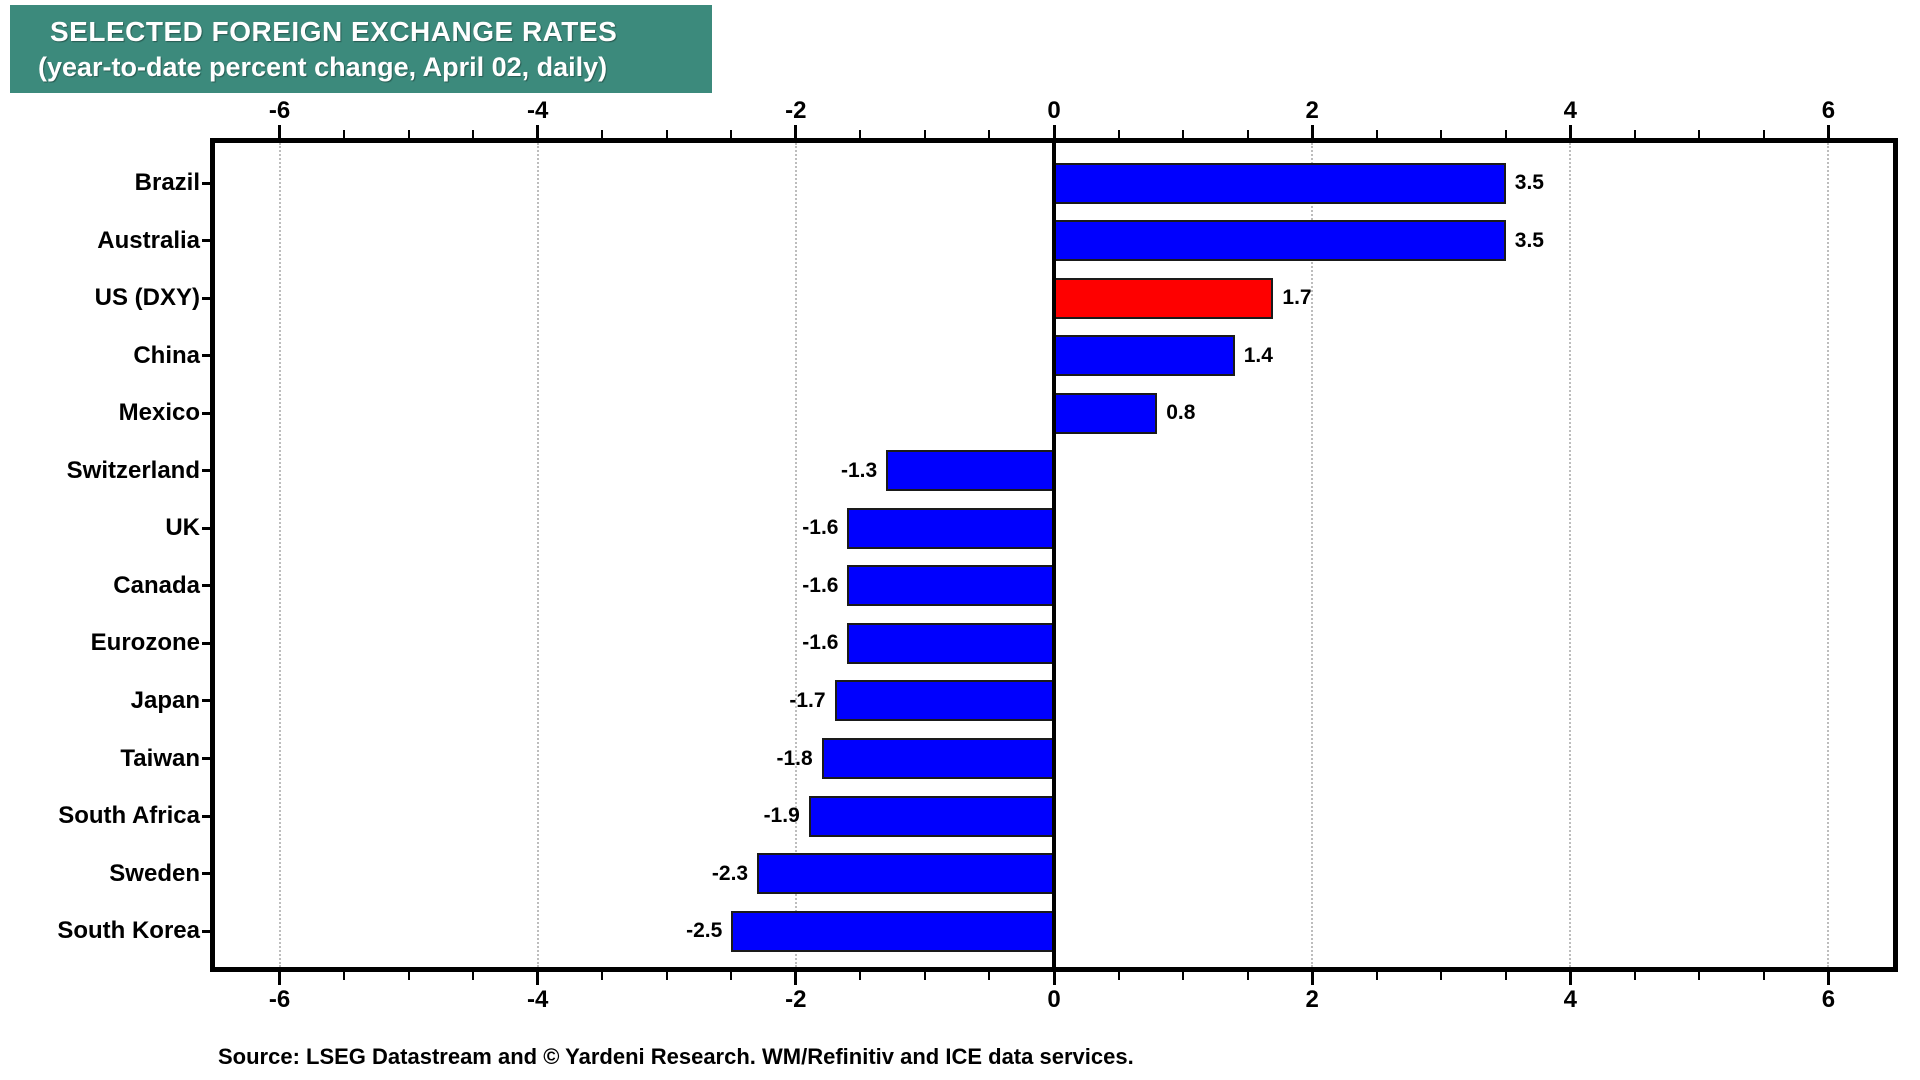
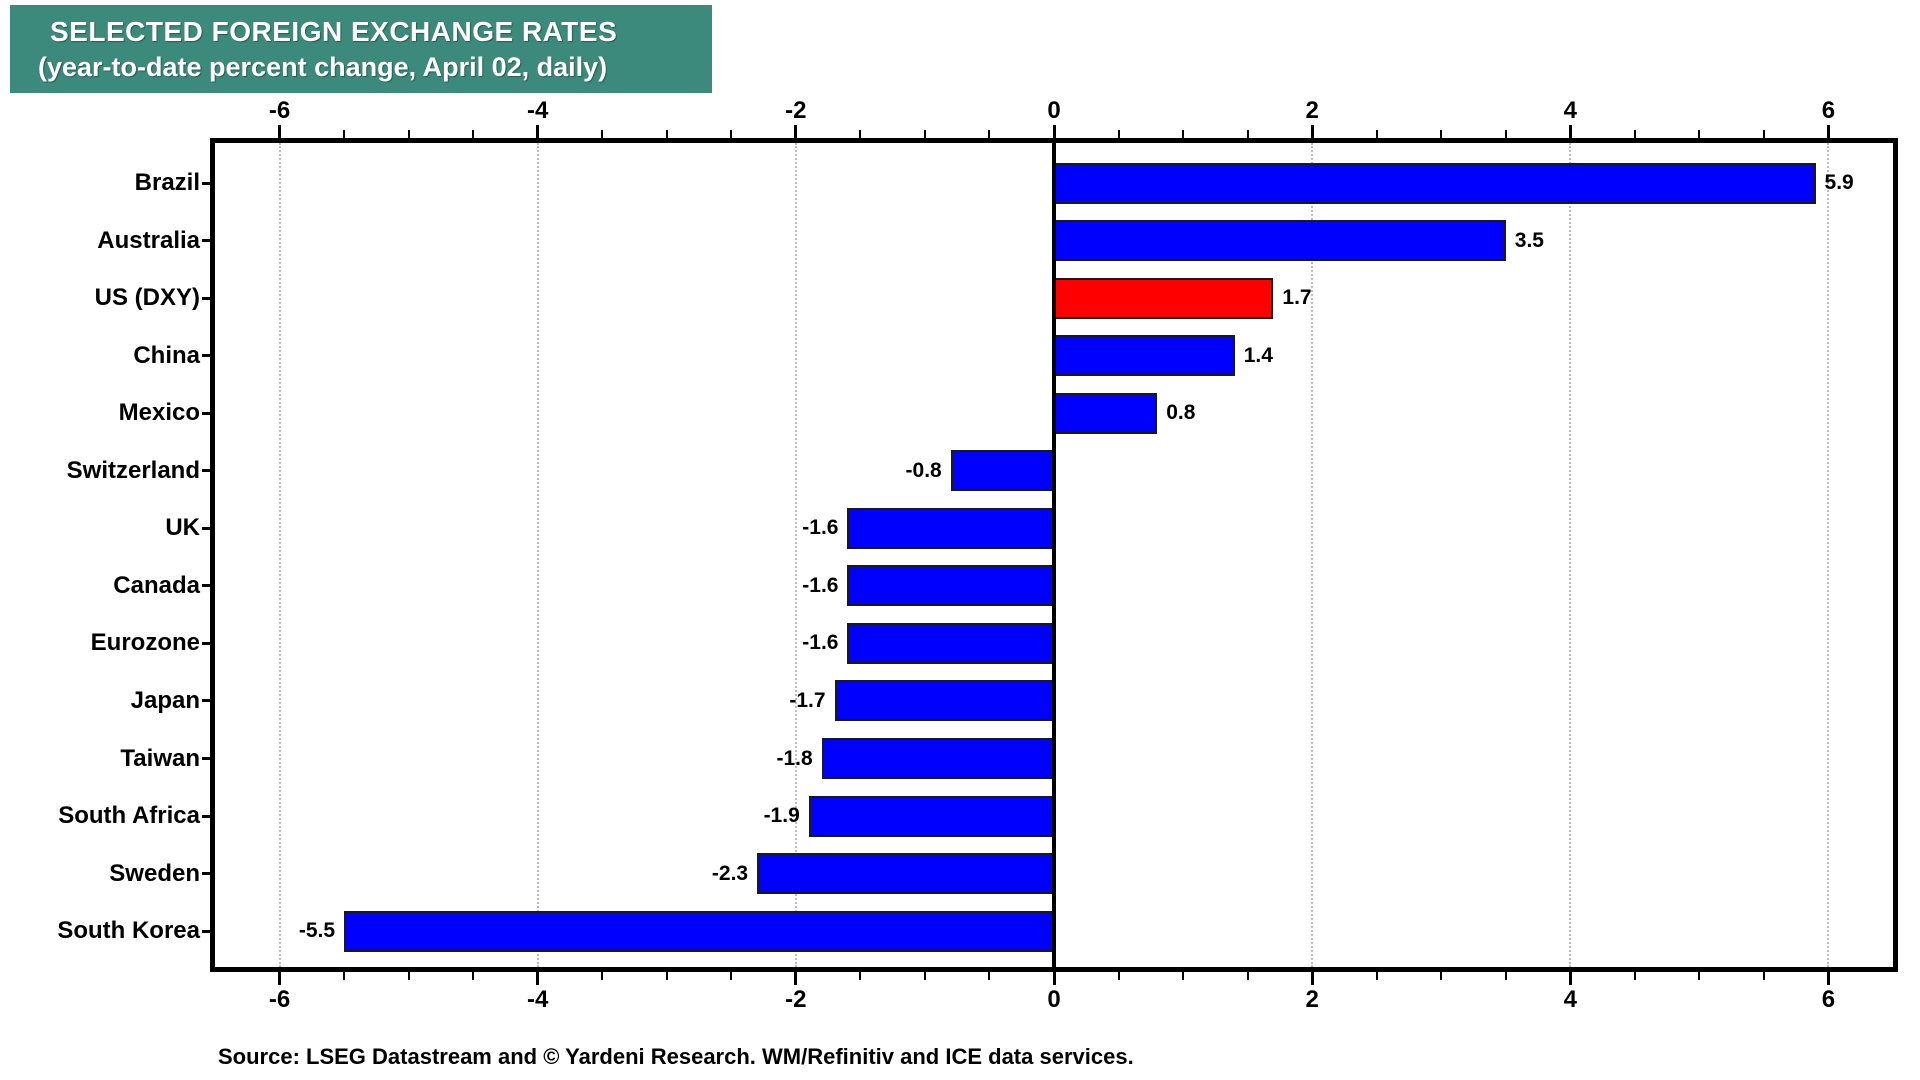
Brazil: 3.5 -> 5.9
Switzerland: -1.3 -> -0.8
South Korea: -2.5 -> -5.5
